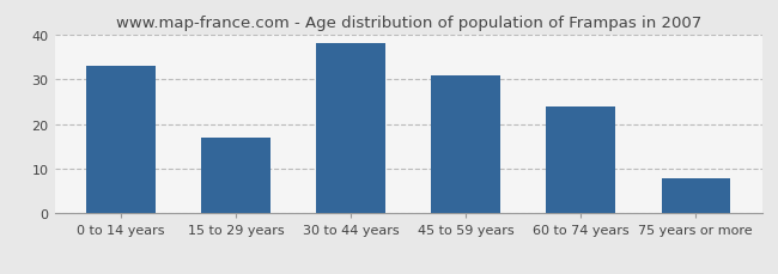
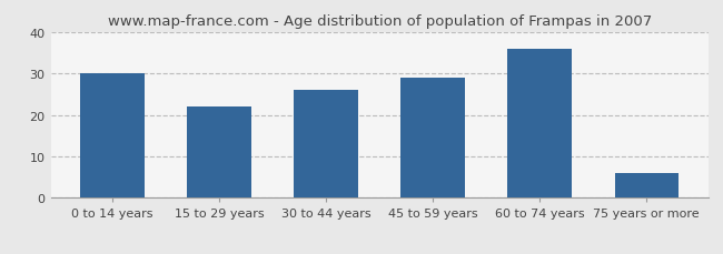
0 to 14 years: 33 -> 30
15 to 29 years: 17 -> 22
30 to 44 years: 38 -> 26
45 to 59 years: 31 -> 29
60 to 74 years: 24 -> 36
75 years or more: 8 -> 6
